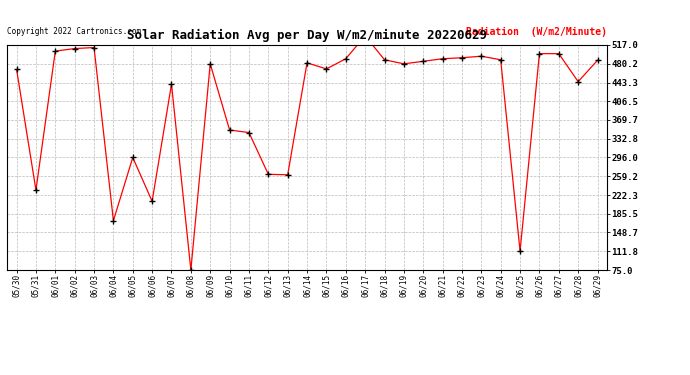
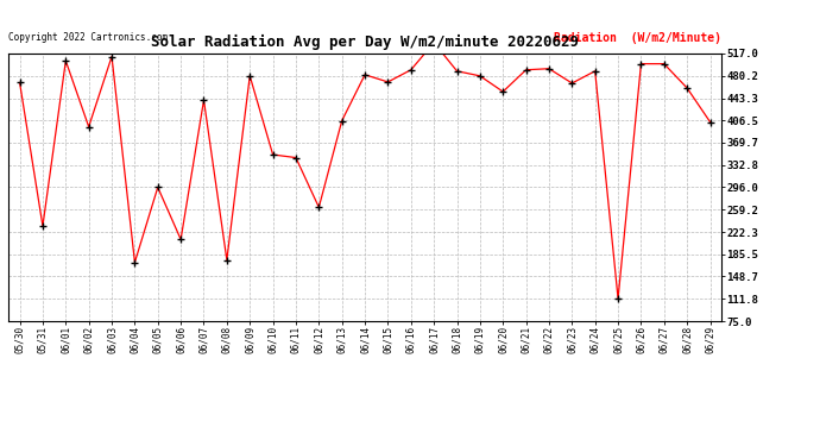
06/02: 510 -> 396
06/08: 75 -> 176
06/13: 262 -> 406
06/20: 485 -> 454
06/23: 495 -> 468
06/28: 445 -> 460
06/29: 487 -> 404
